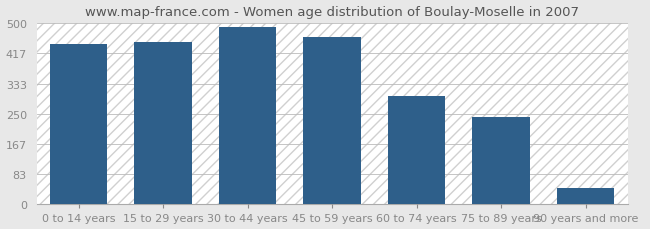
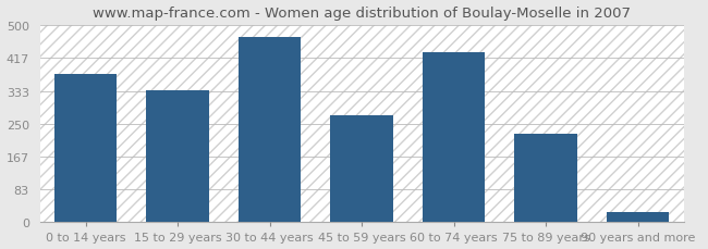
0 to 14 years: 443 -> 375
15 to 29 years: 447 -> 335
30 to 44 years: 490 -> 470
45 to 59 years: 462 -> 270
60 to 74 years: 298 -> 430
75 to 89 years: 242 -> 225
90 years and more: 46 -> 25
